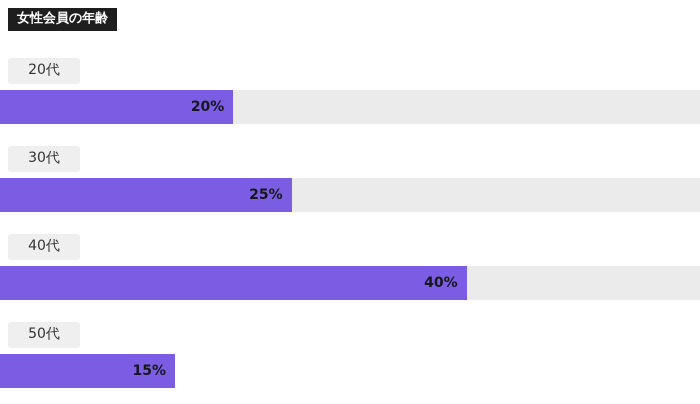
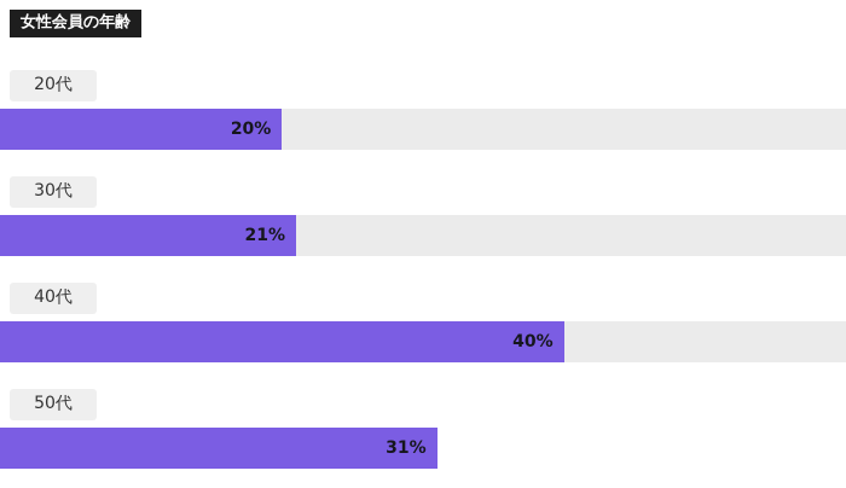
30代: 25% -> 21%
50代: 15% -> 31%
